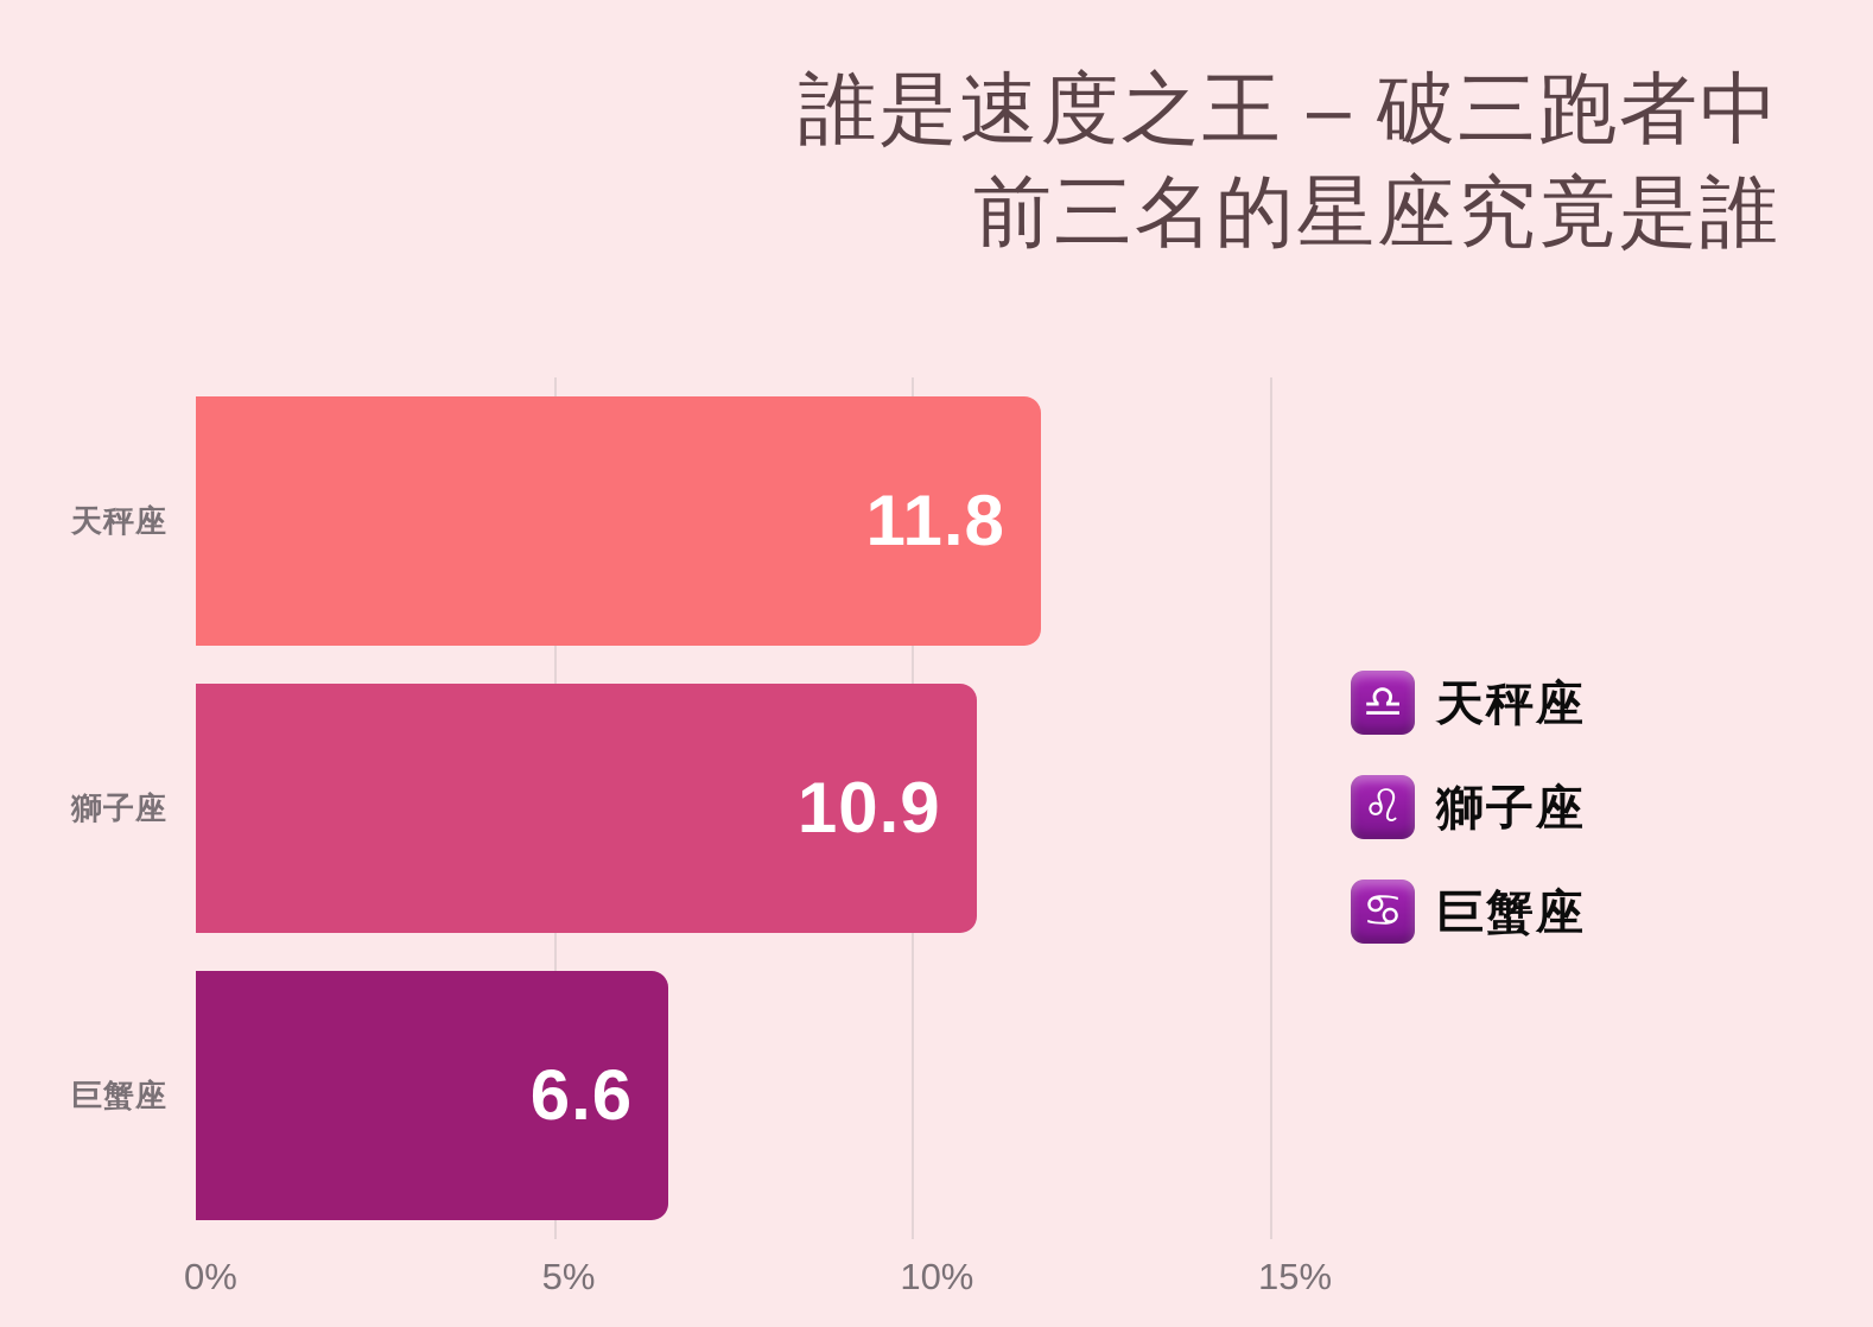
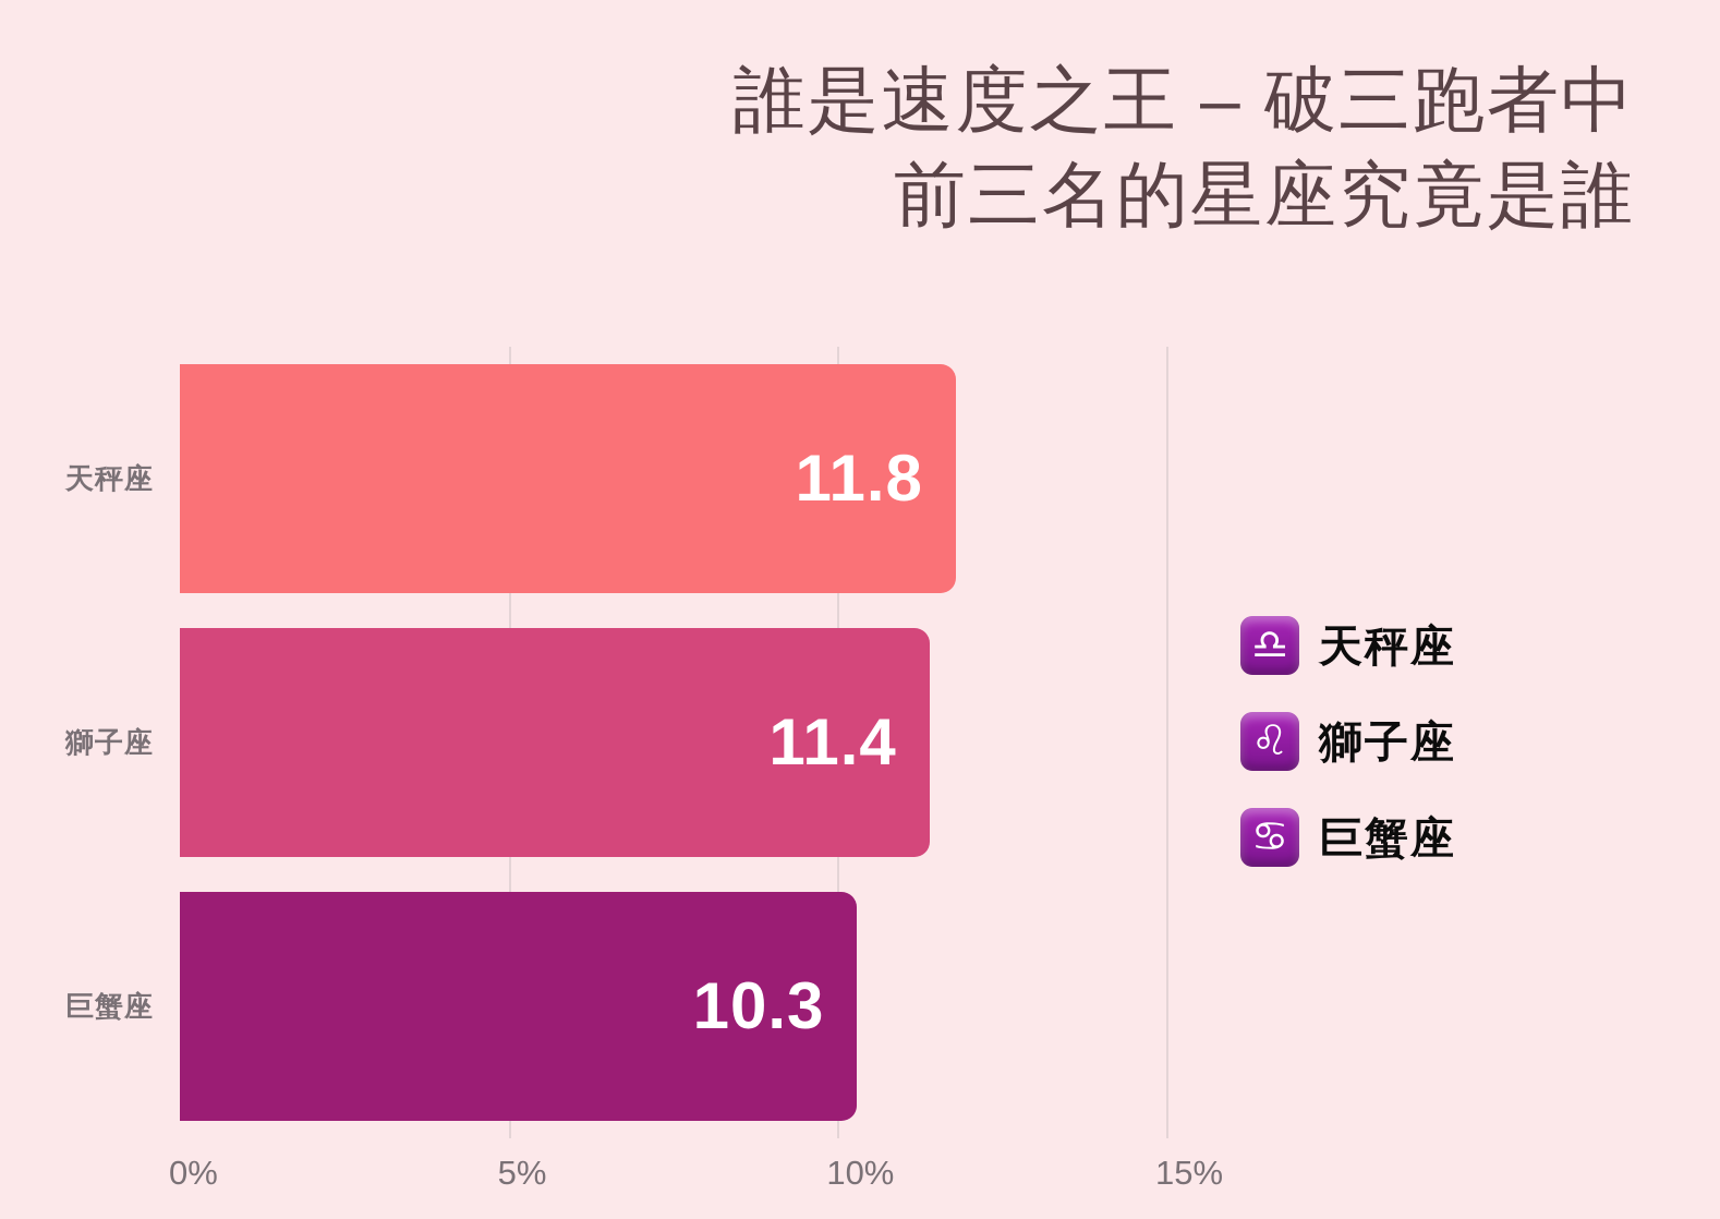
獅子座: 10.9 -> 11.4
巨蟹座: 6.6 -> 10.3
